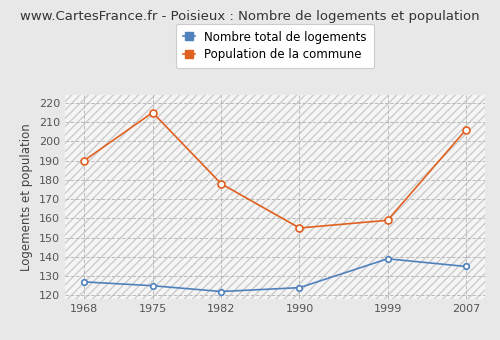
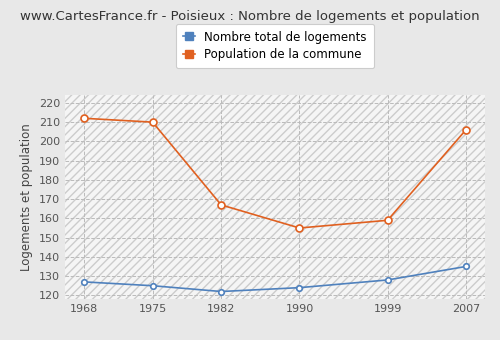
Population de la commune/1968: 190 -> 212
Population de la commune/1975: 215 -> 210
Population de la commune/1982: 178 -> 167
Nombre total de logements/1999: 139 -> 128
